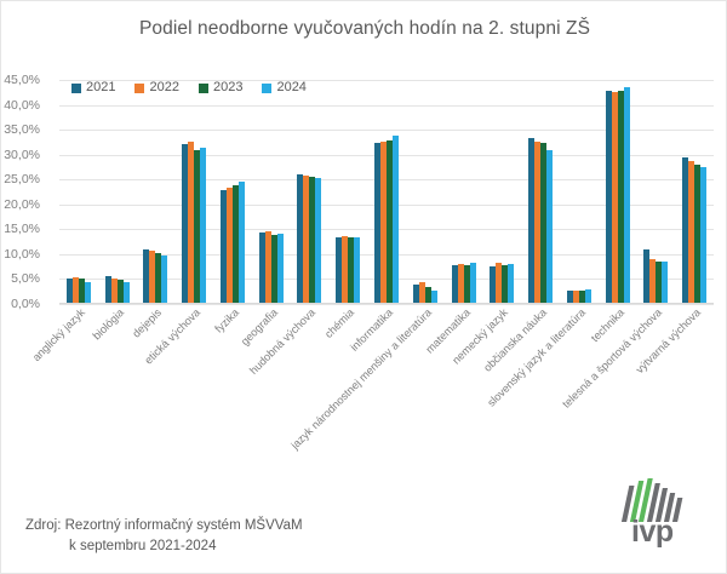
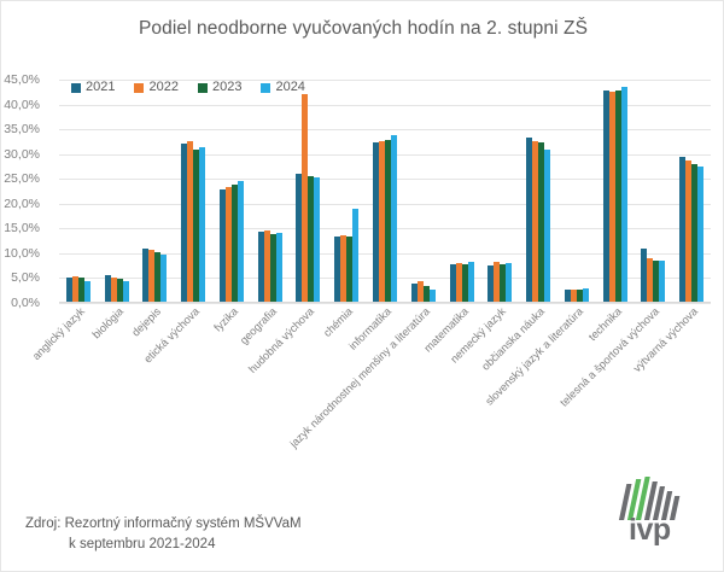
2022/hudobná výchova: 26% -> 42%
2024/chémia: 14% -> 19%
